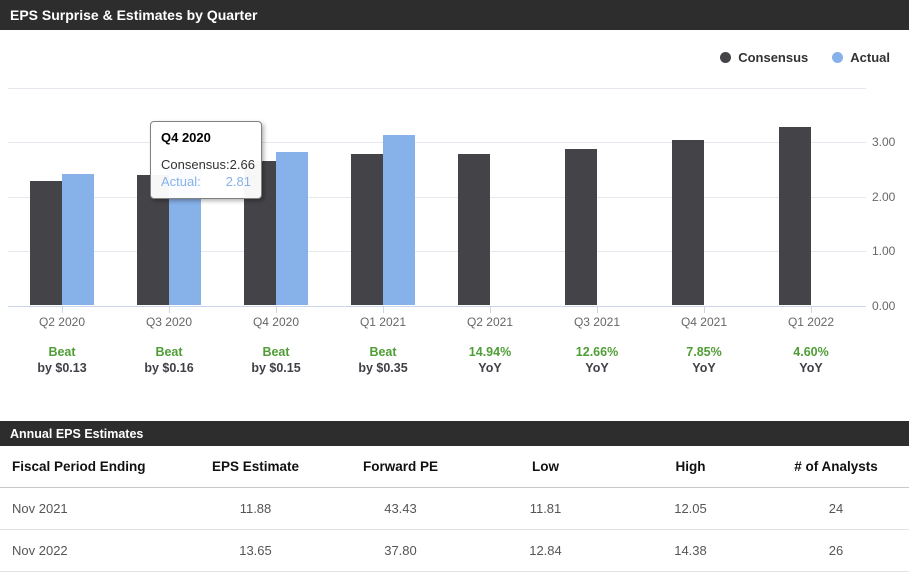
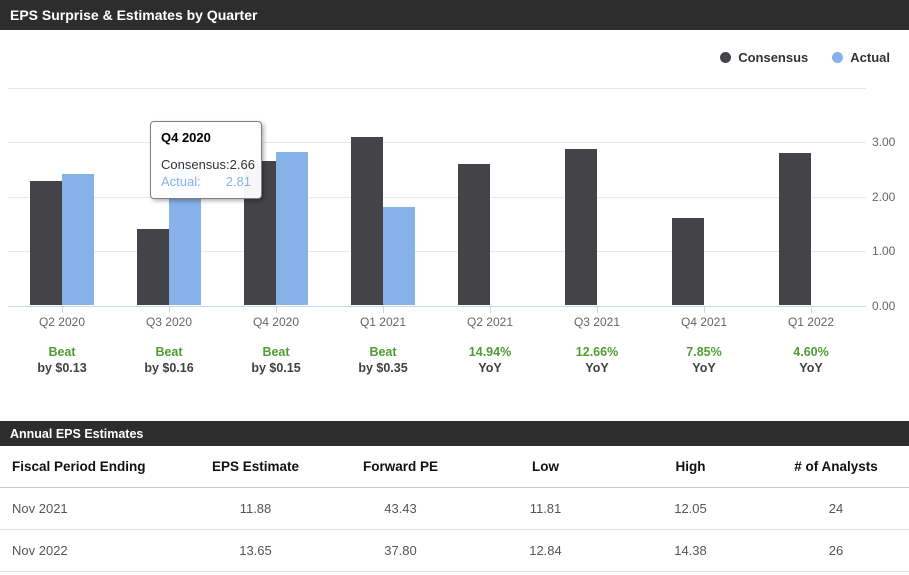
Consensus/Q3 2020: 2.4 -> 1.4
Consensus/Q1 2021: 2.8 -> 3.1
Actual/Q1 2021: 3.1 -> 1.8
Consensus/Q2 2021: 2.8 -> 2.6
Consensus/Q4 2021: 3.0 -> 1.6
Consensus/Q1 2022: 3.3 -> 2.8
